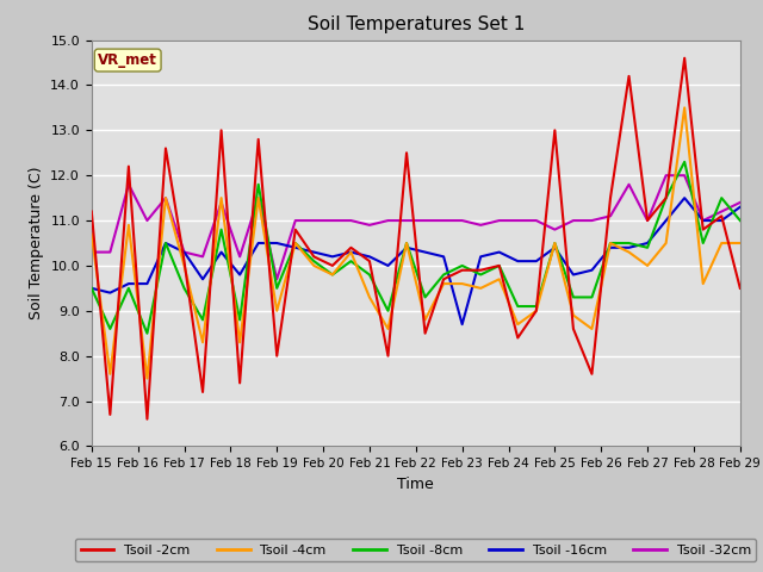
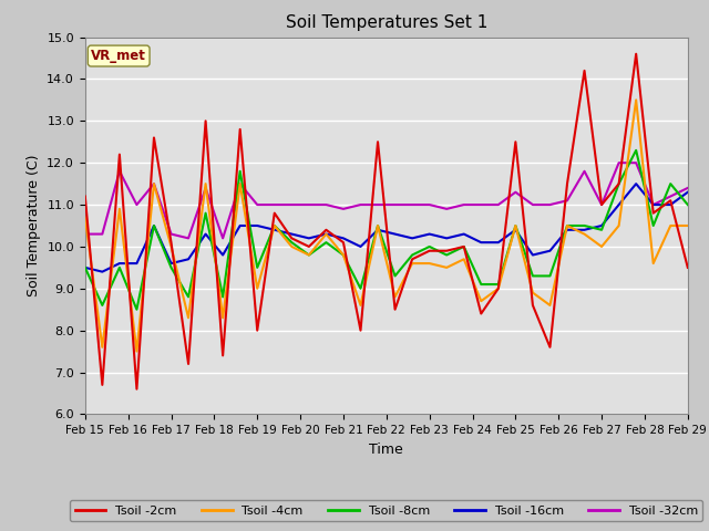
Tsoil -16cm/Feb 17: 10.3 -> 9.6
Tsoil -32cm/Feb 19: 9.7 -> 11.0
Tsoil -4cm/Feb 21: 9.3 -> 9.8
Tsoil -16cm/Feb 23: 8.7 -> 10.3
Tsoil -2cm/Feb 25: 13.0 -> 12.5
Tsoil -32cm/Feb 25: 10.8 -> 11.3
